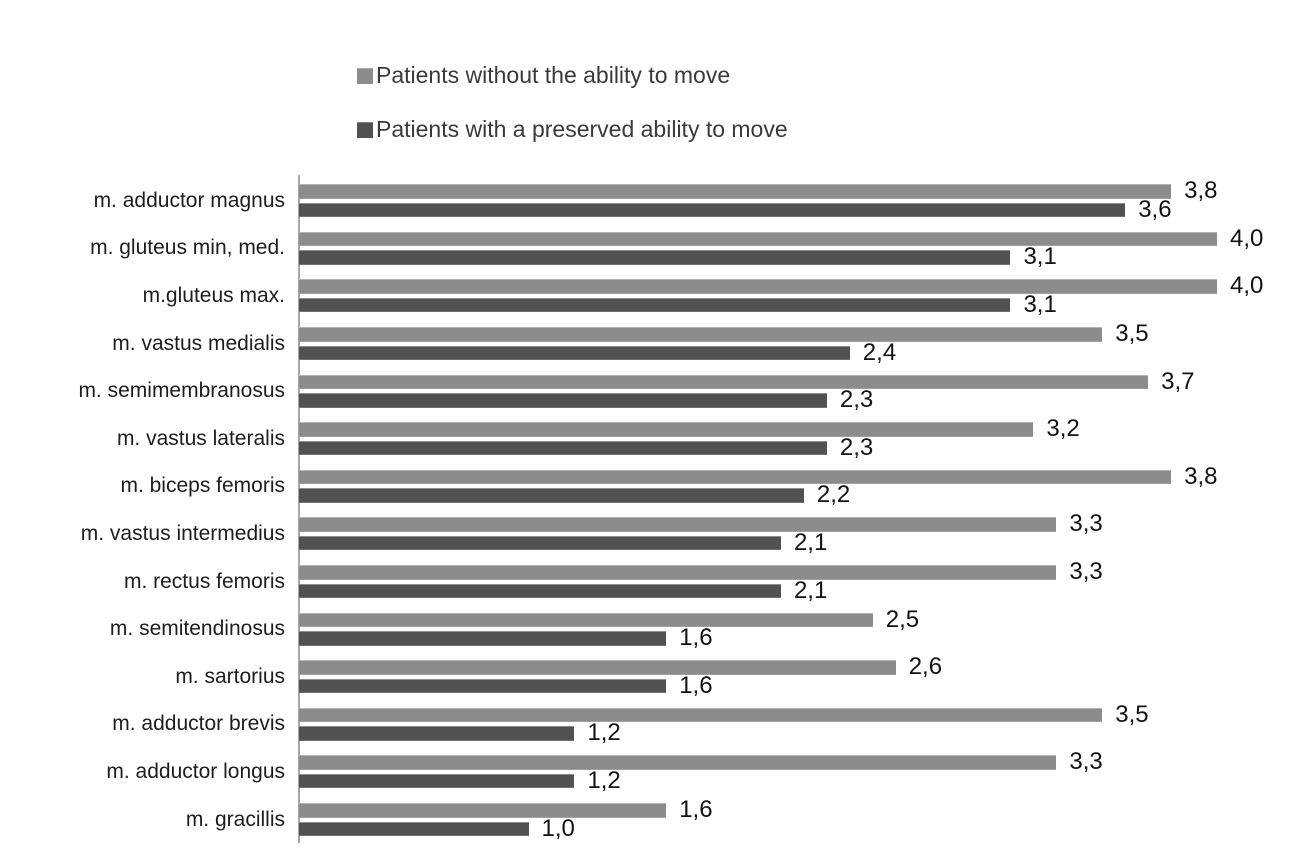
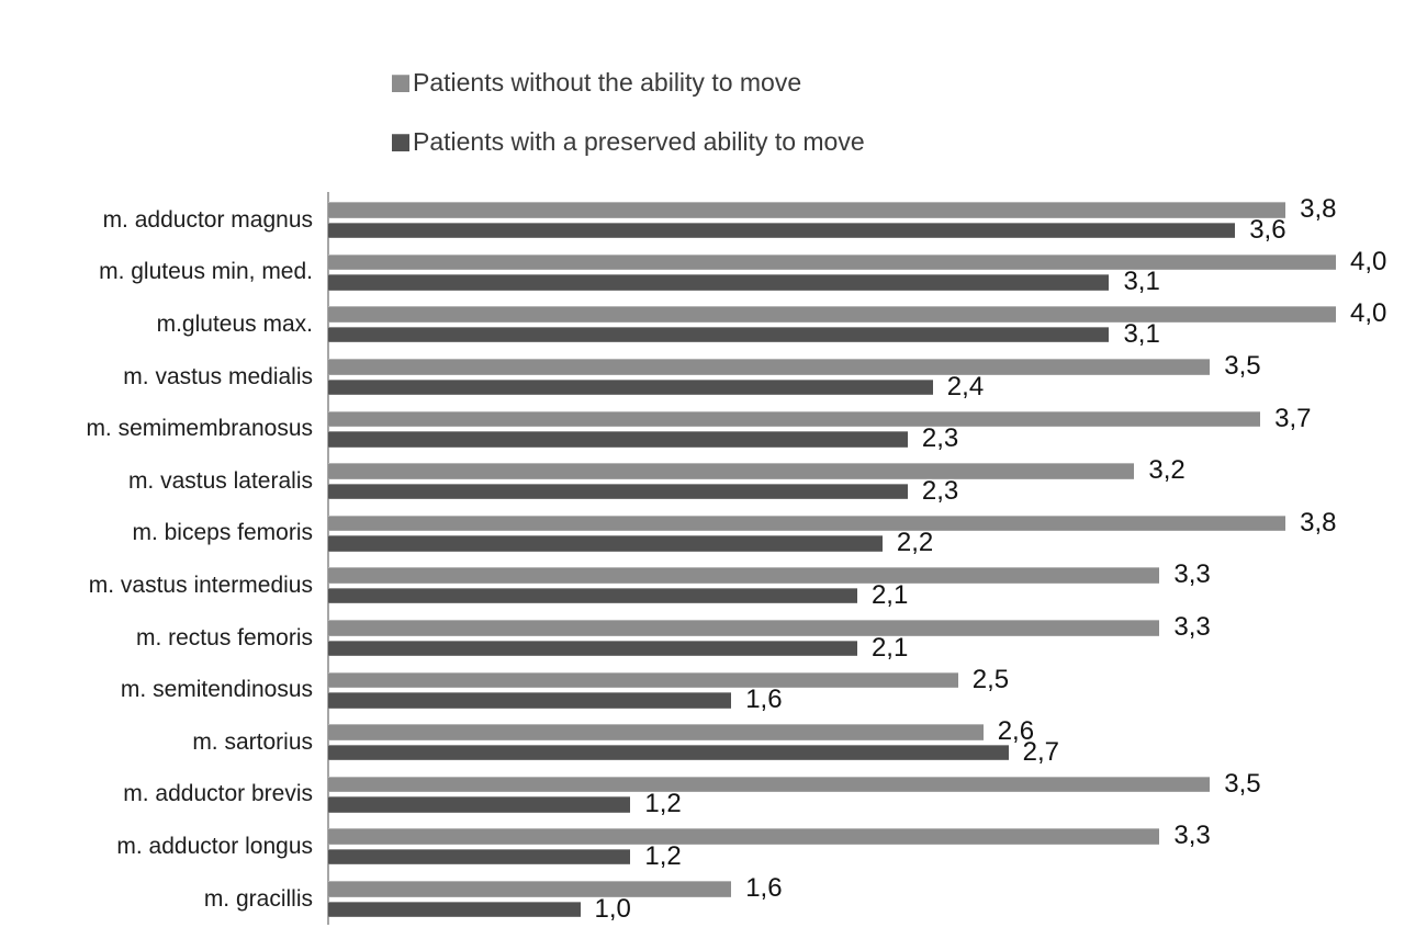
Patients with a preserved ability to move/m. sartorius: 1,6 -> 2,7
